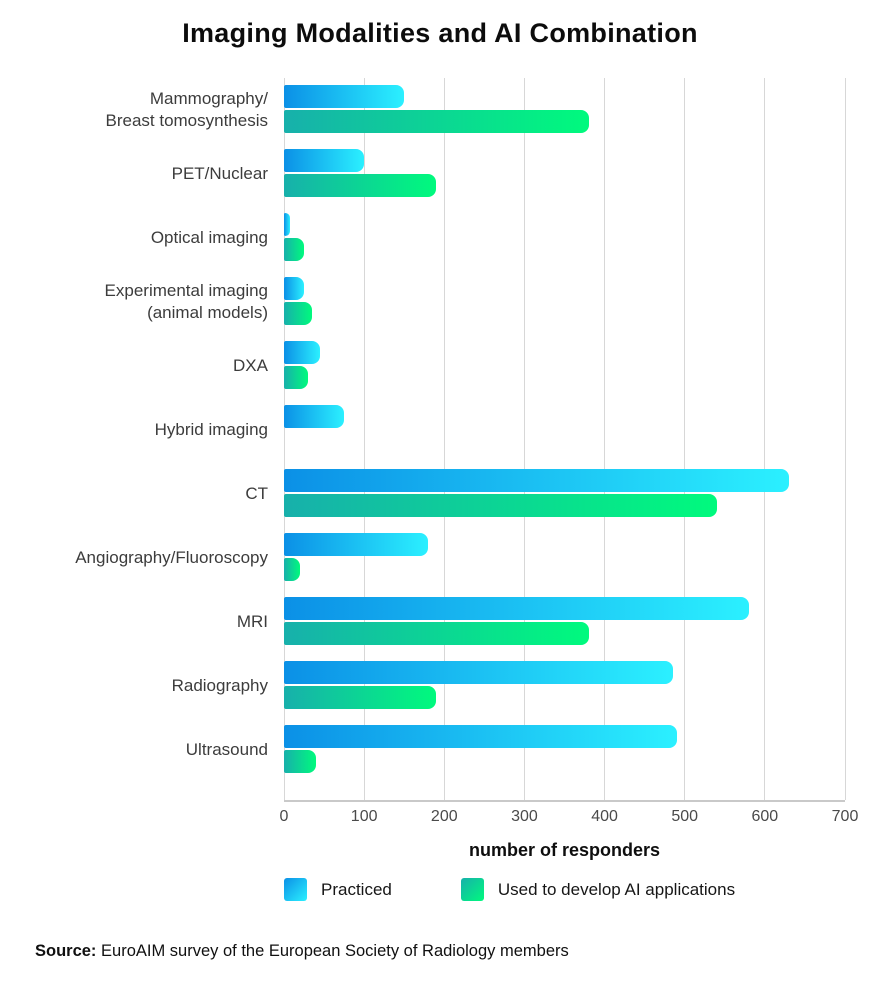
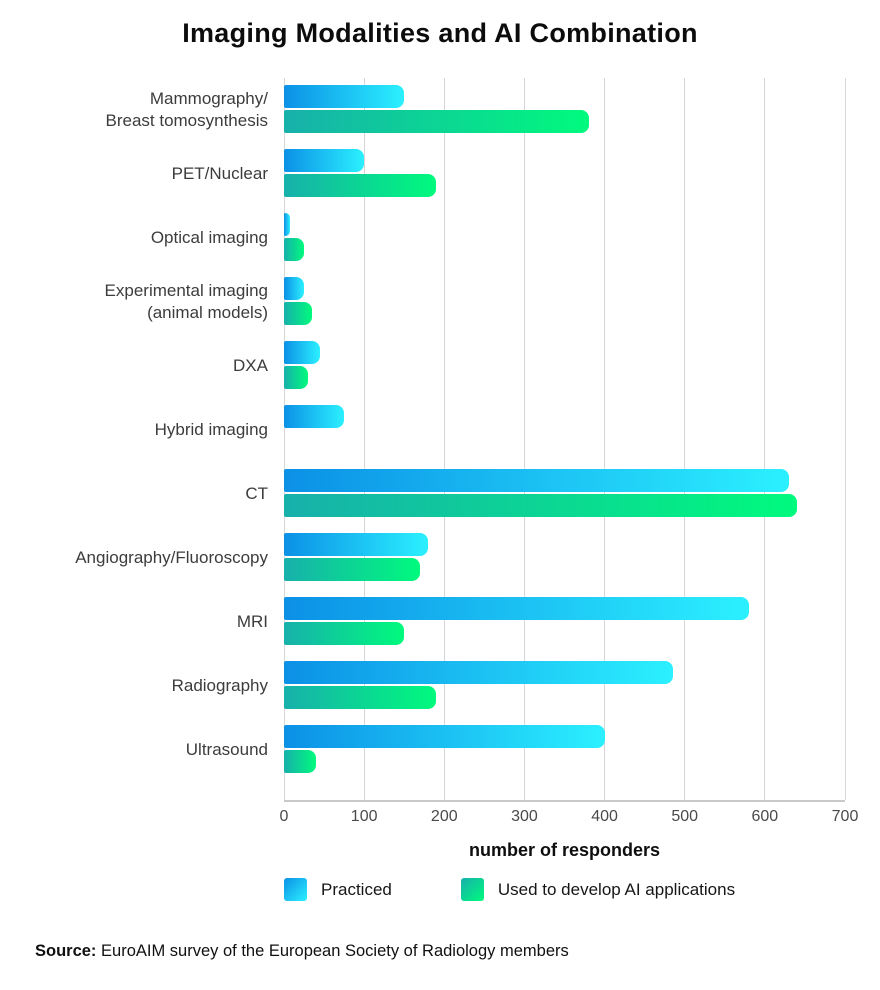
Used to develop AI applications/CT: 540 -> 640
Used to develop AI applications/Angiography/Fluoroscopy: 20 -> 170
Used to develop AI applications/MRI: 380 -> 150
Practiced/Ultrasound: 490 -> 400
